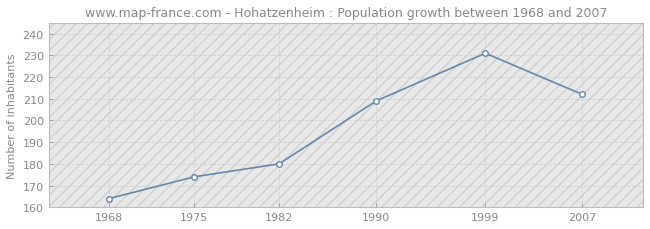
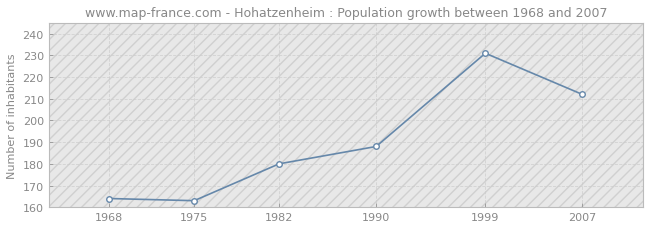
1975: 174 -> 163
1990: 209 -> 188
